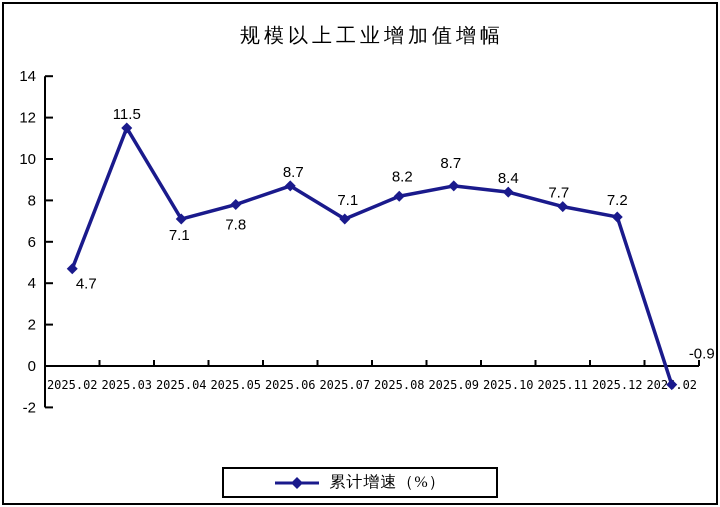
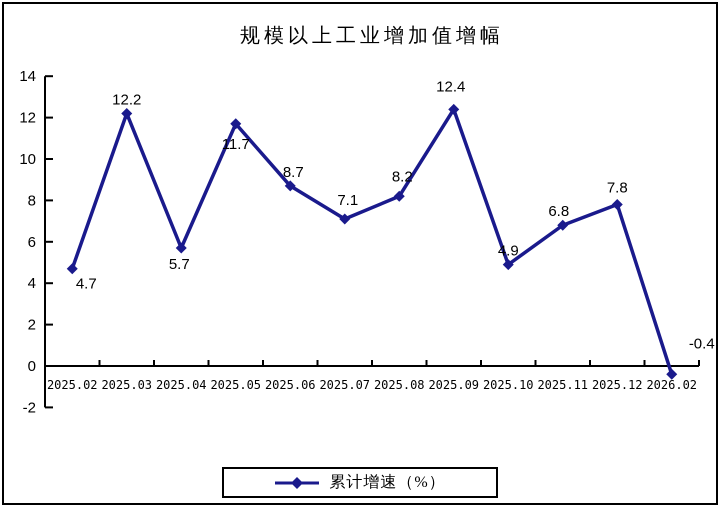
2025.03: 11.5 -> 12.2
2025.04: 7.1 -> 5.7
2025.05: 7.8 -> 11.7
2025.09: 8.7 -> 12.4
2025.10: 8.4 -> 4.9
2025.11: 7.7 -> 6.8
2025.12: 7.2 -> 7.8
2026.02: -0.9 -> -0.4
